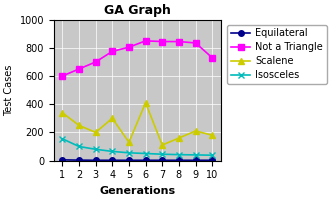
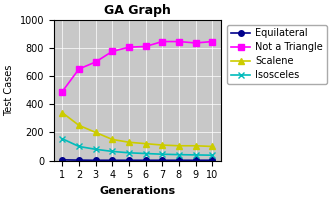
Not a Triangle/1: 600 -> 490
Scalene/4: 300 -> 150
Not a Triangle/6: 850 -> 810
Scalene/6: 410 -> 120
Scalene/8: 160 -> 100
Scalene/9: 210 -> 100
Not a Triangle/10: 730 -> 840
Scalene/10: 180 -> 100
